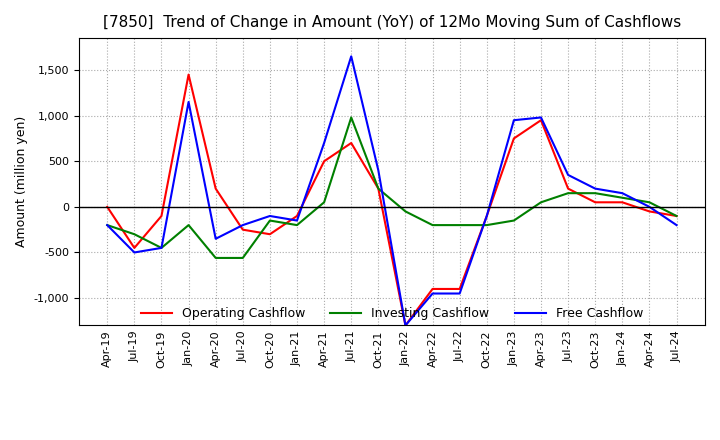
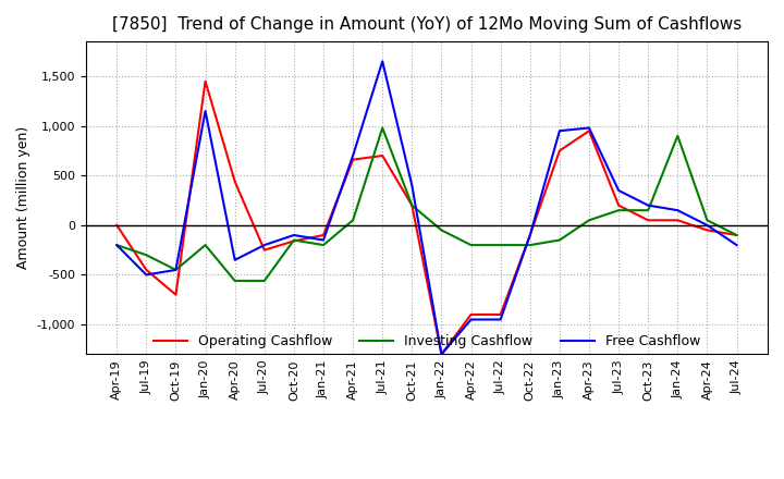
Operating Cashflow/Oct-19: -100 -> -700
Operating Cashflow/Apr-20: 200 -> 440
Operating Cashflow/Oct-20: -300 -> -160
Operating Cashflow/Apr-21: 500 -> 660
Investing Cashflow/Jan-24: 100 -> 900
